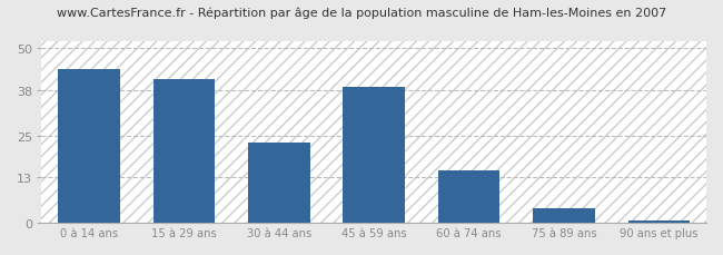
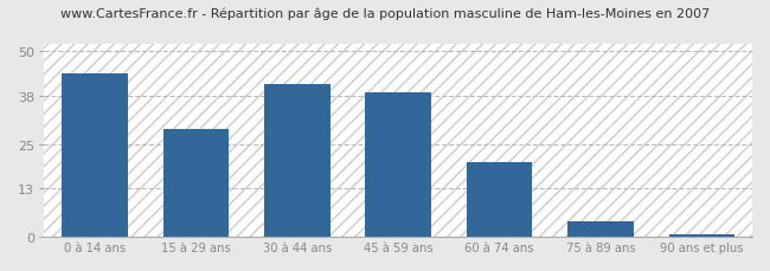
15 à 29 ans: 41.0 -> 29.0
30 à 44 ans: 23.0 -> 41.0
60 à 74 ans: 15.0 -> 20.0
